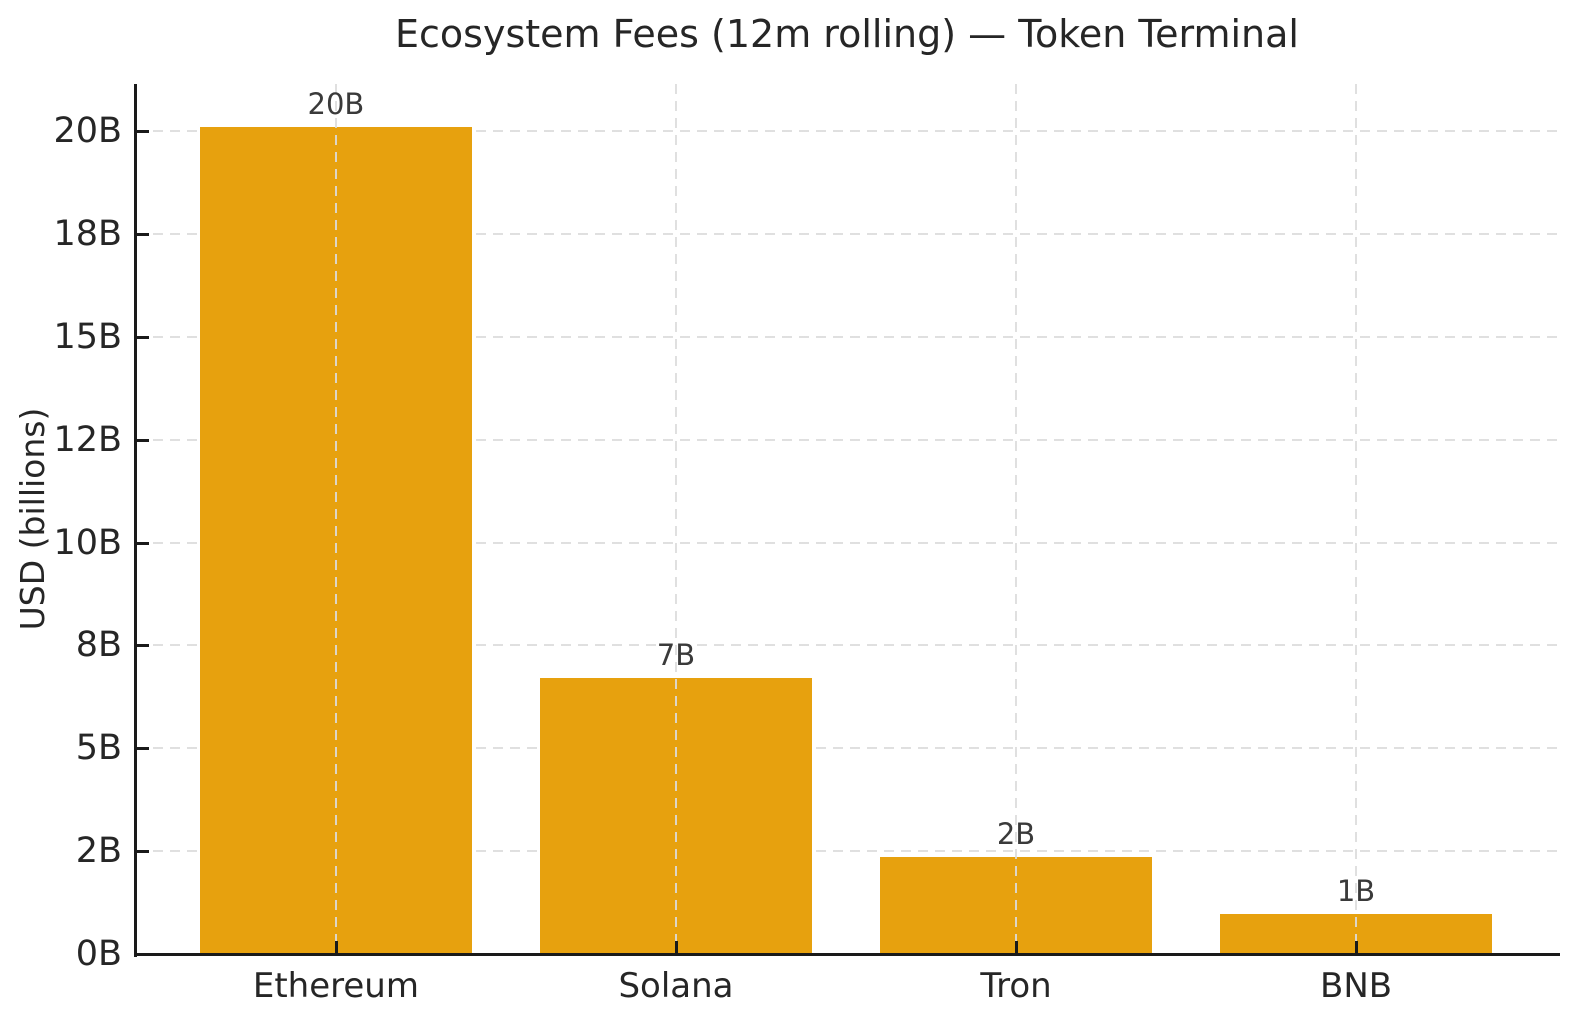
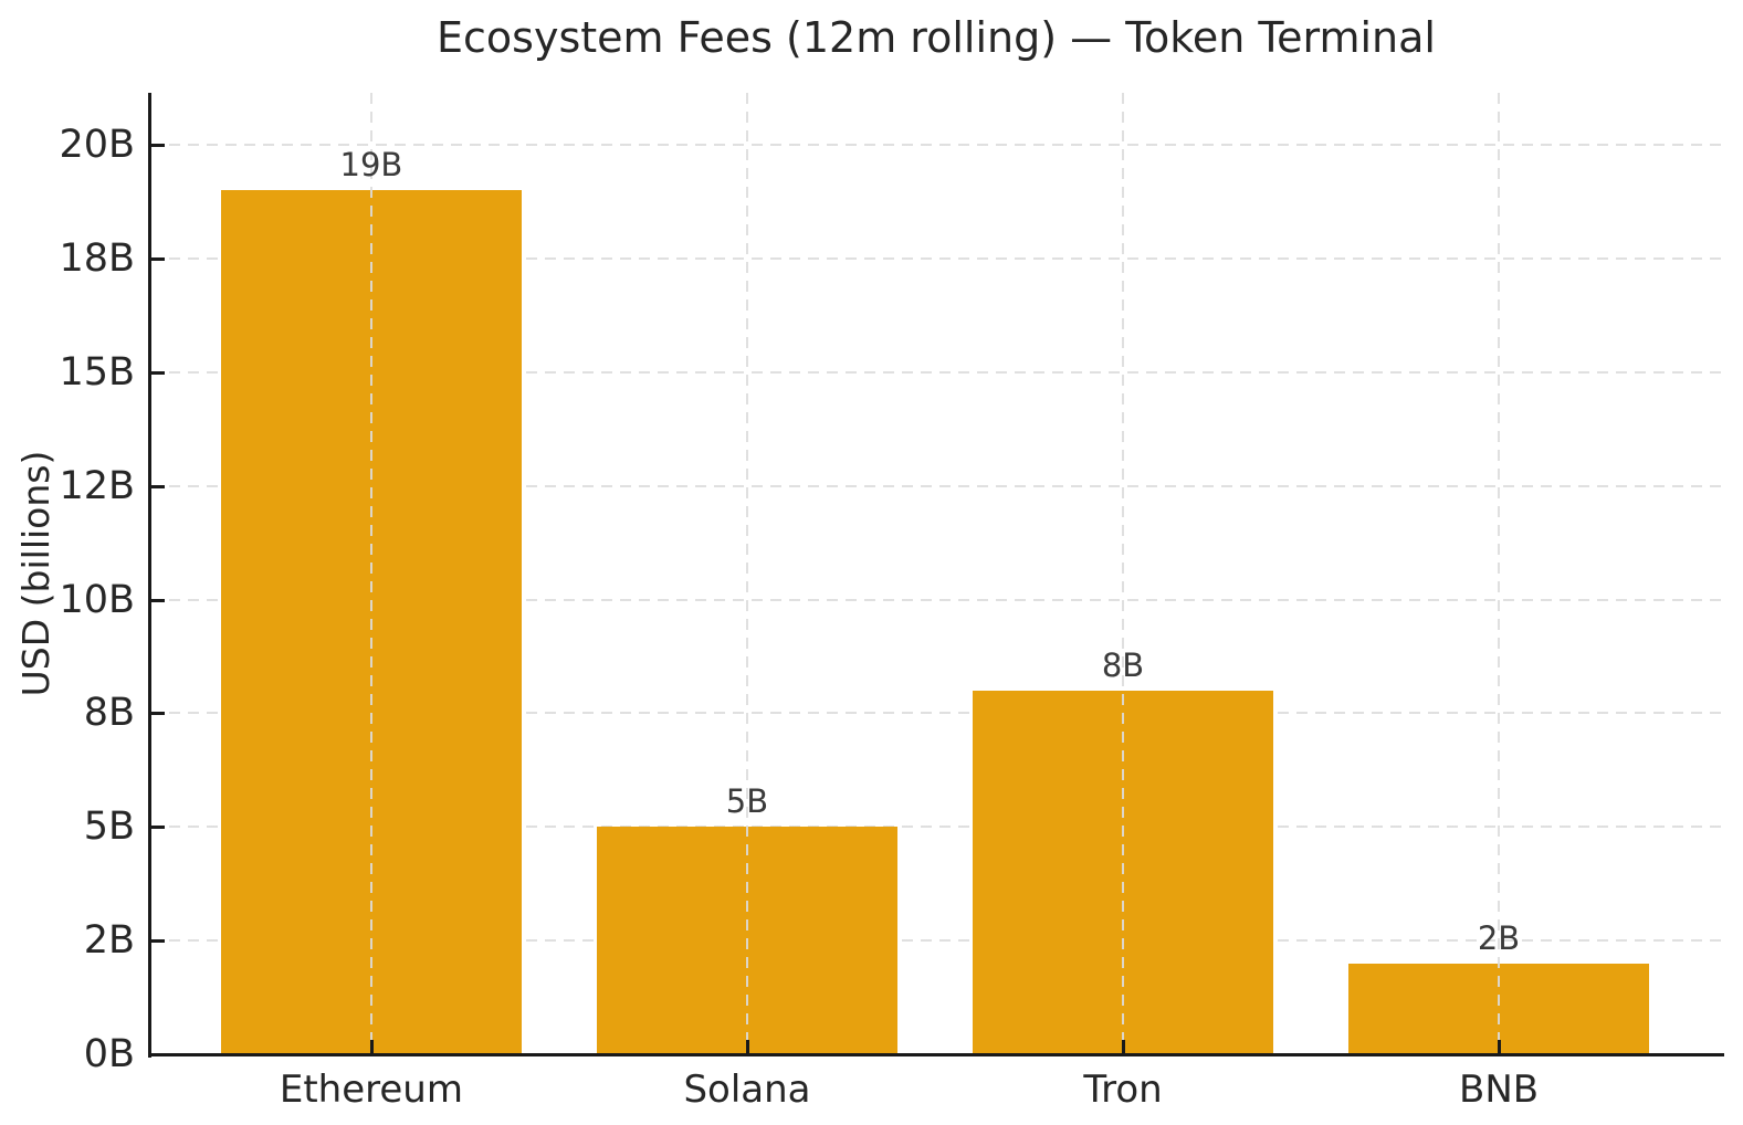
Ethereum: 20B -> 19B
Solana: 7B -> 5B
Tron: 2B -> 8B
BNB: 1B -> 2B
